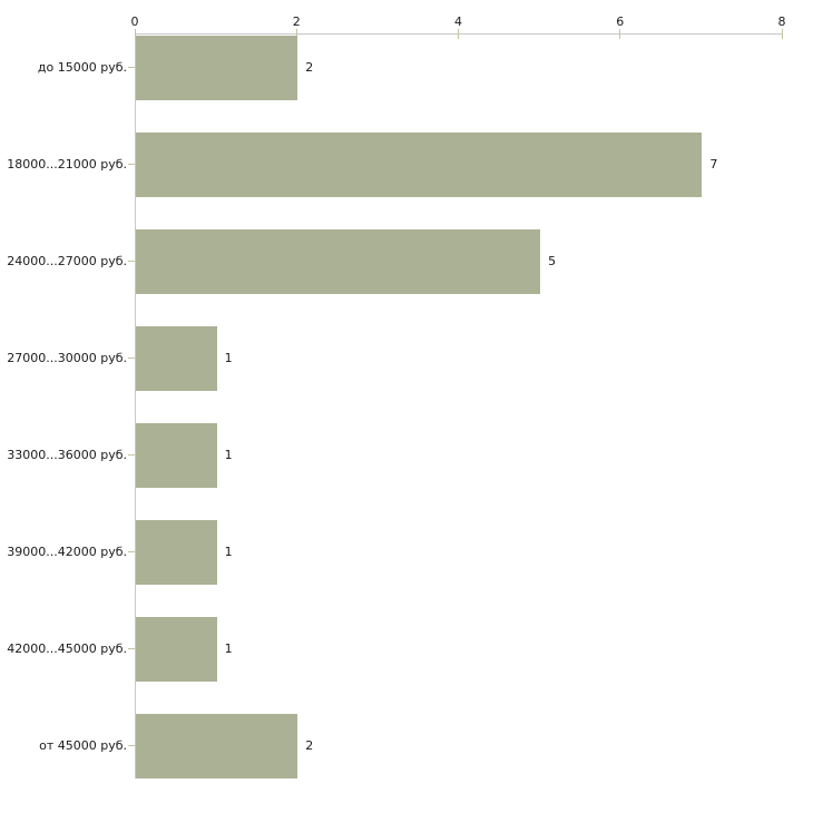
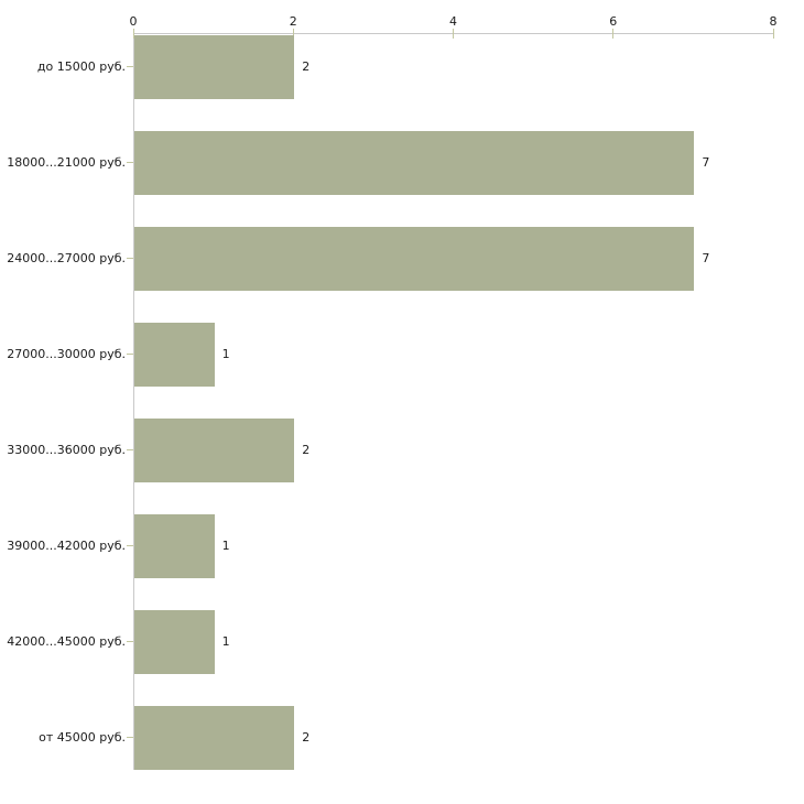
24000...27000 руб.: 5 -> 7
33000...36000 руб.: 1 -> 2
